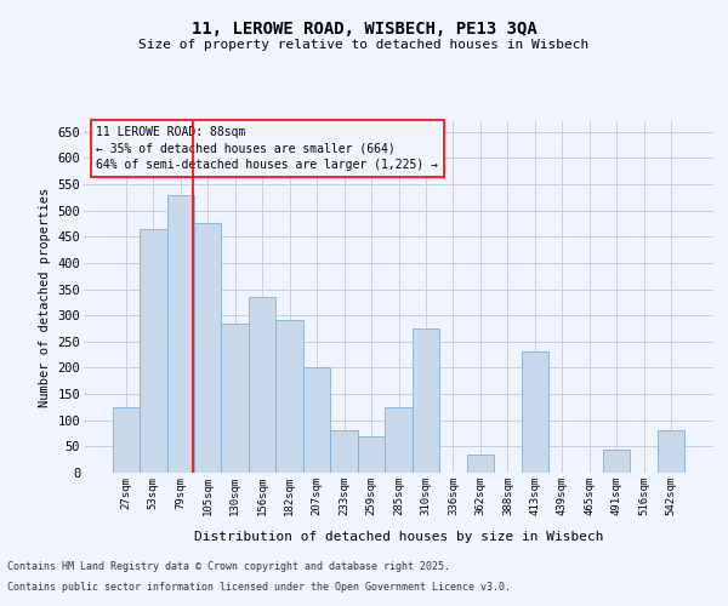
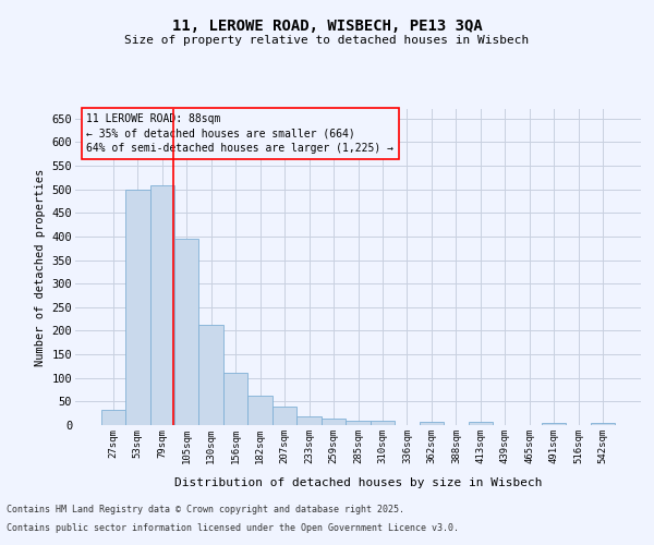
27sqm: 125 -> 33
53sqm: 465 -> 499
79sqm: 530 -> 508
105sqm: 475 -> 396
130sqm: 285 -> 212
156sqm: 335 -> 110
182sqm: 290 -> 62
207sqm: 200 -> 39
233sqm: 80 -> 18
259sqm: 70 -> 14
285sqm: 125 -> 10
310sqm: 275 -> 9
362sqm: 35 -> 8
413sqm: 230 -> 7
491sqm: 45 -> 4
542sqm: 80 -> 5
